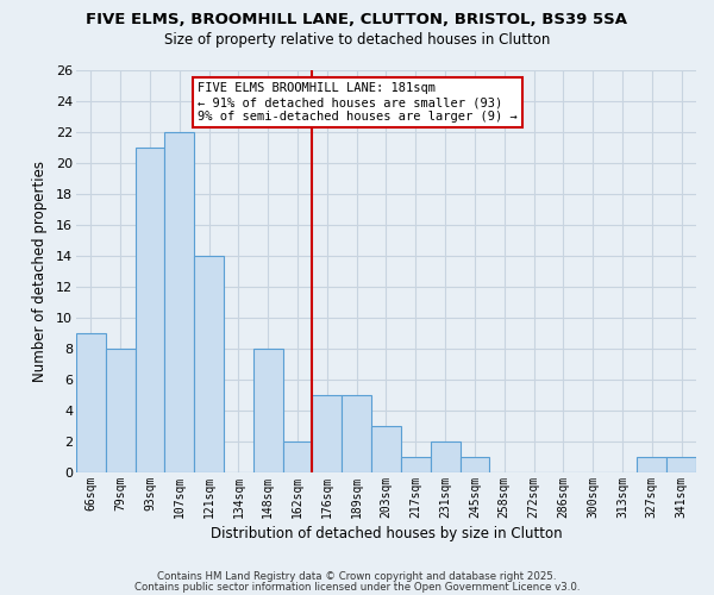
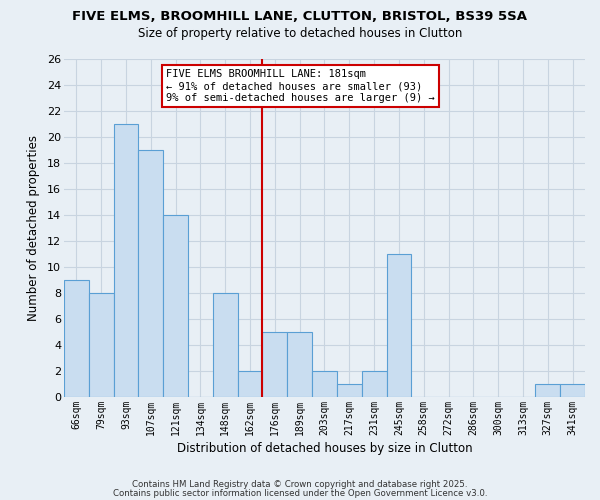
107sqm: 22 -> 19
203sqm: 3 -> 2
245sqm: 1 -> 11
